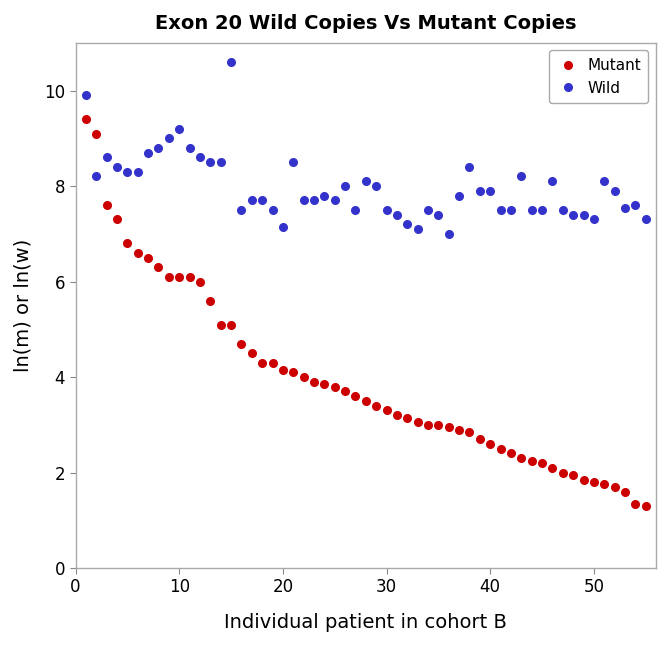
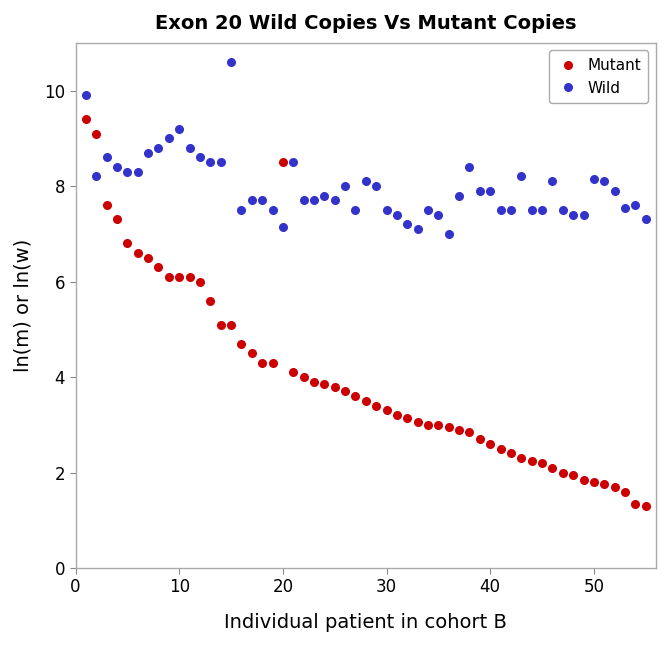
Mutant/20: 4.15 -> 8.50
Wild/50: 7.30 -> 8.15
